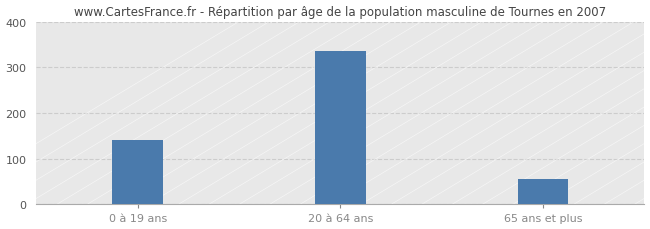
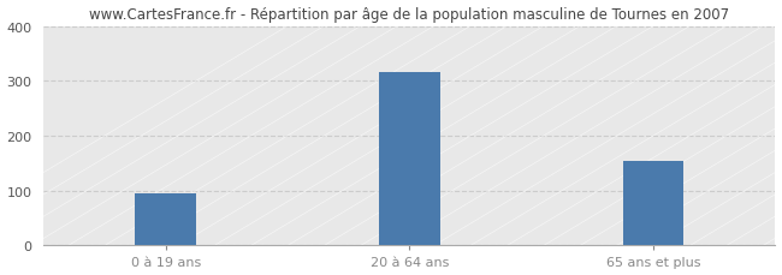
0 à 19 ans: 140 -> 95
20 à 64 ans: 335 -> 315
65 ans et plus: 55 -> 155
